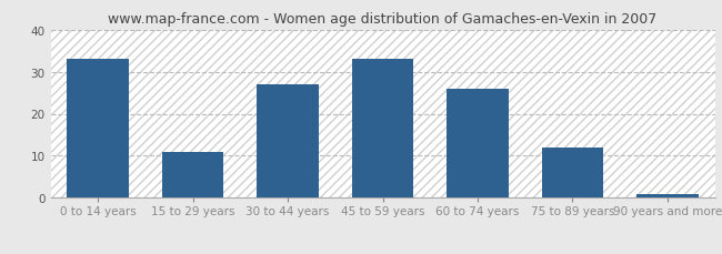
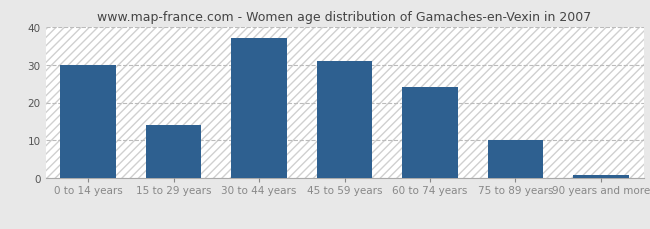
0 to 14 years: 33 -> 30
15 to 29 years: 11 -> 14
30 to 44 years: 27 -> 37
45 to 59 years: 33 -> 31
60 to 74 years: 26 -> 24
75 to 89 years: 12 -> 10
